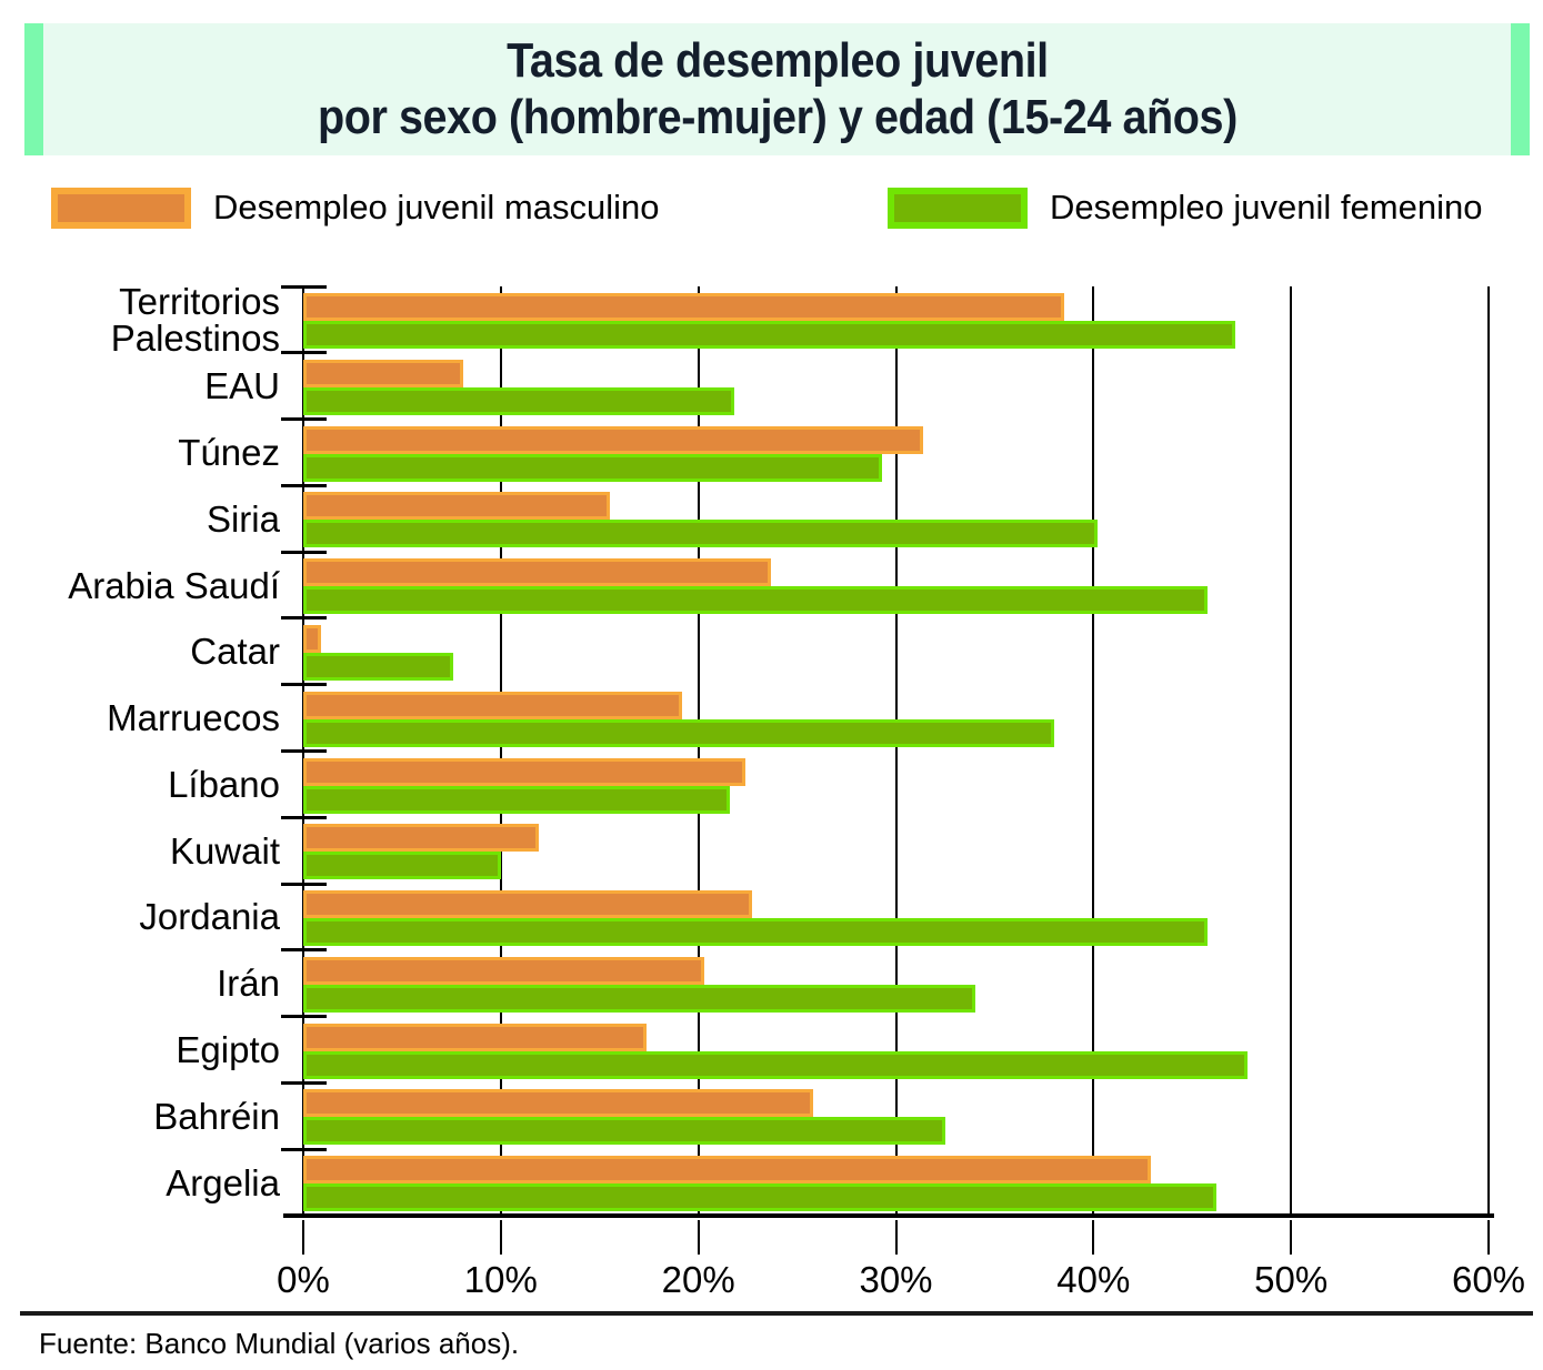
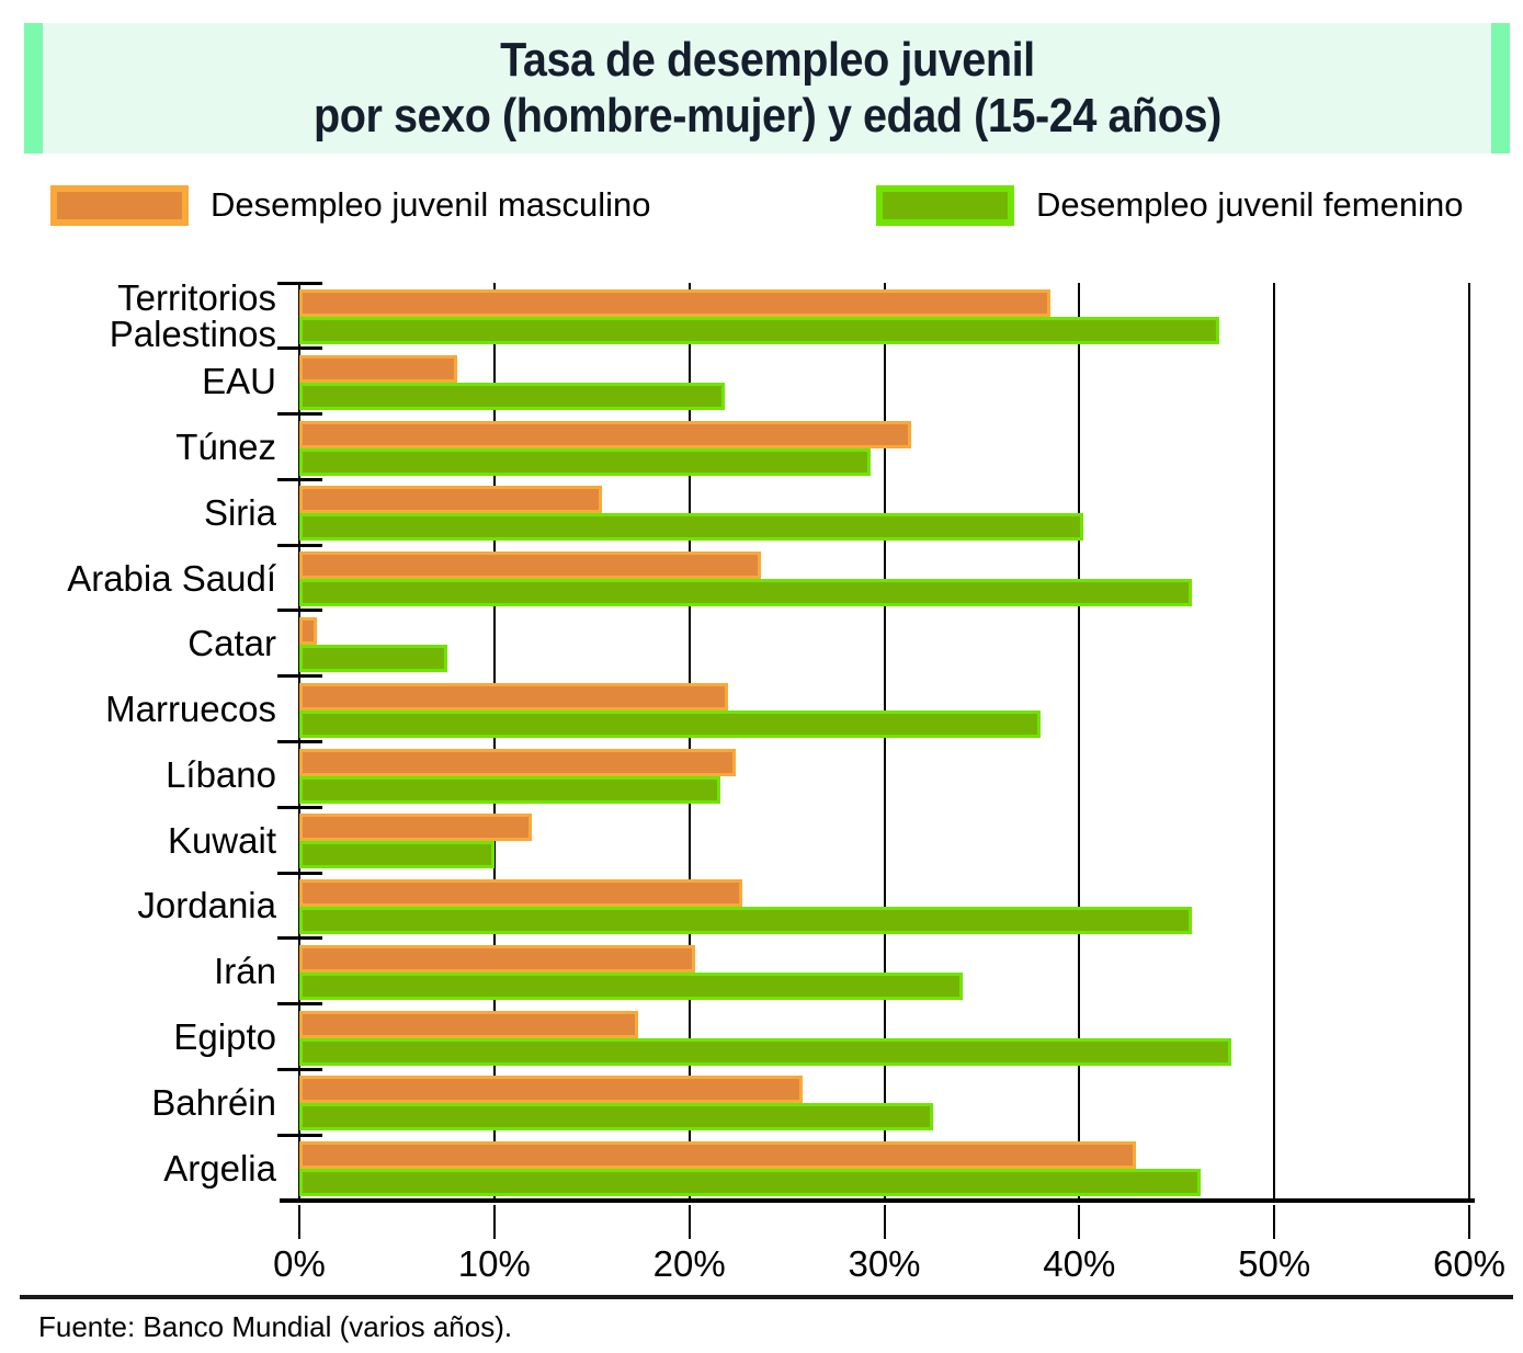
Desempleo juvenil masculino/Marruecos: 19.2% -> 22.0%
